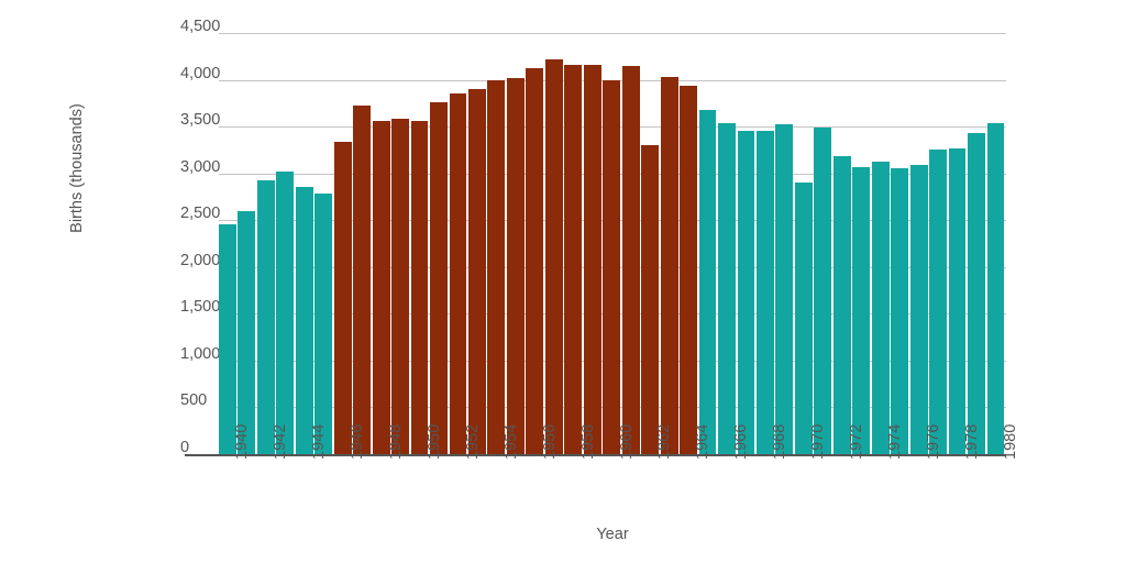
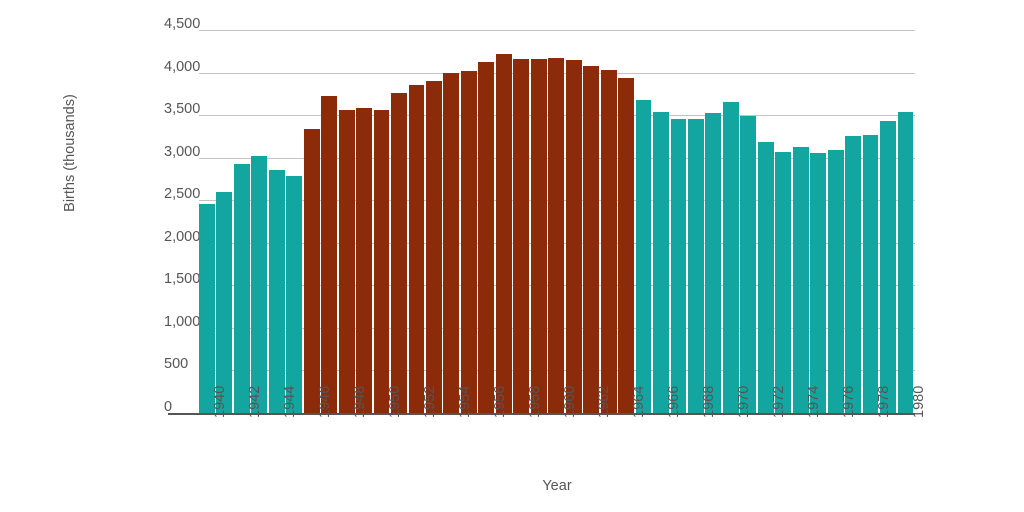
1960: 4000 -> 4200
1962: 3300 -> 4100
1970: 2900 -> 3600
